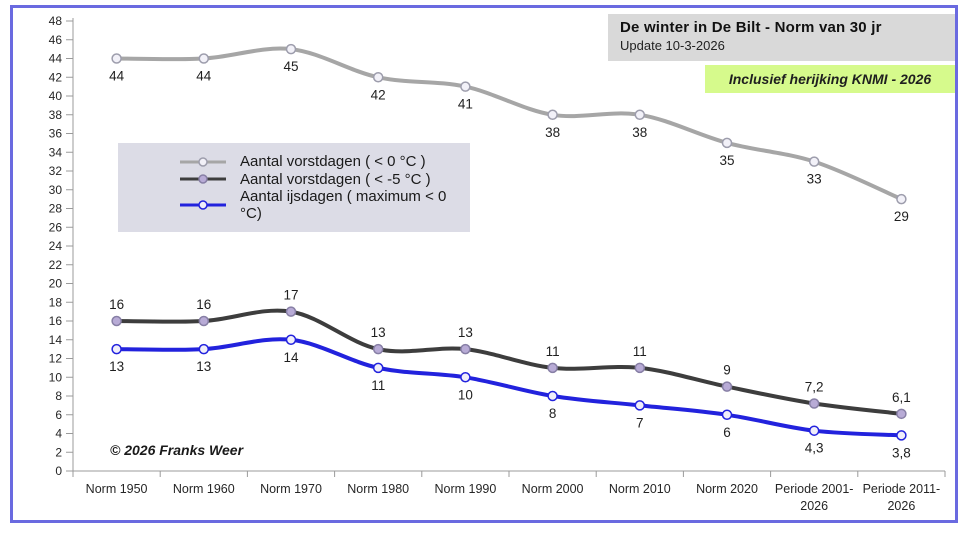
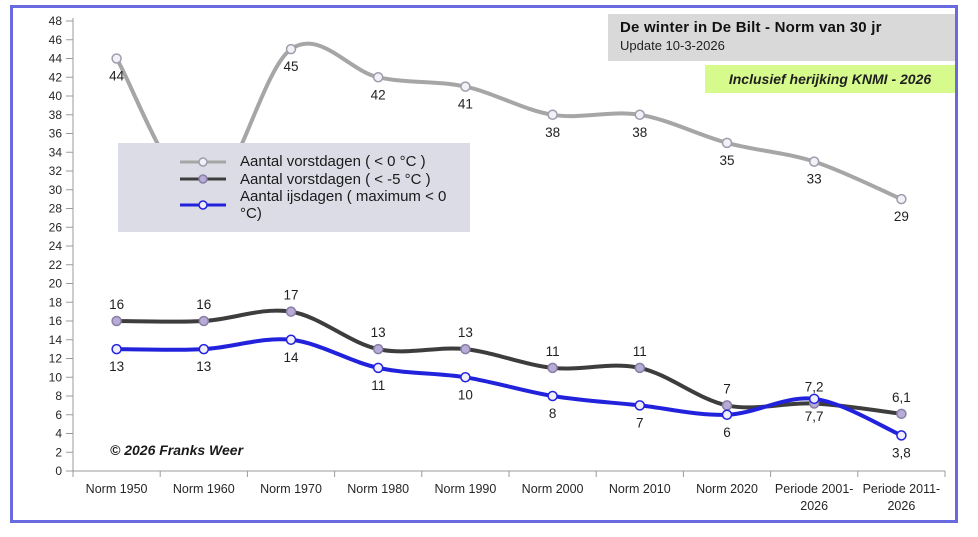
Aantal vorstdagen ( < 0 °C )/Norm 1960: 44 -> 29
Aantal vorstdagen ( < -5 °C )/Norm 2020: 9 -> 7
Aantal ijsdagen ( maximum < 0 °C)/Periode 2001-2026: 4,3 -> 7,7
